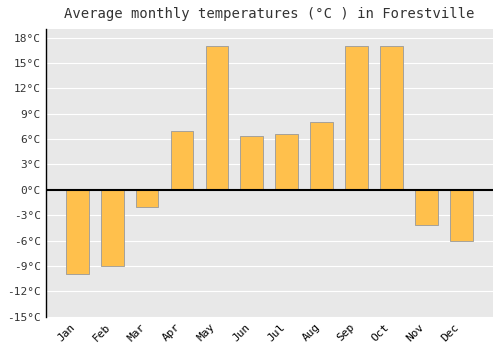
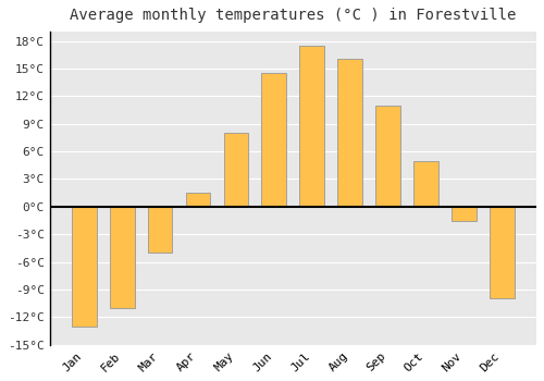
Jan: -10.0°C -> -13.0°C
Feb: -9.0°C -> -11.0°C
Mar: -2.0°C -> -5.0°C
Apr: 7.0°C -> 1.5°C
May: 17.0°C -> 8.0°C
Jun: 6.4°C -> 14.5°C
Jul: 6.6°C -> 17.5°C
Aug: 8.0°C -> 16.0°C
Sep: 17.0°C -> 11.0°C
Oct: 17.0°C -> 5.0°C
Nov: -4.2°C -> -1.5°C
Dec: -6.0°C -> -10.0°C
